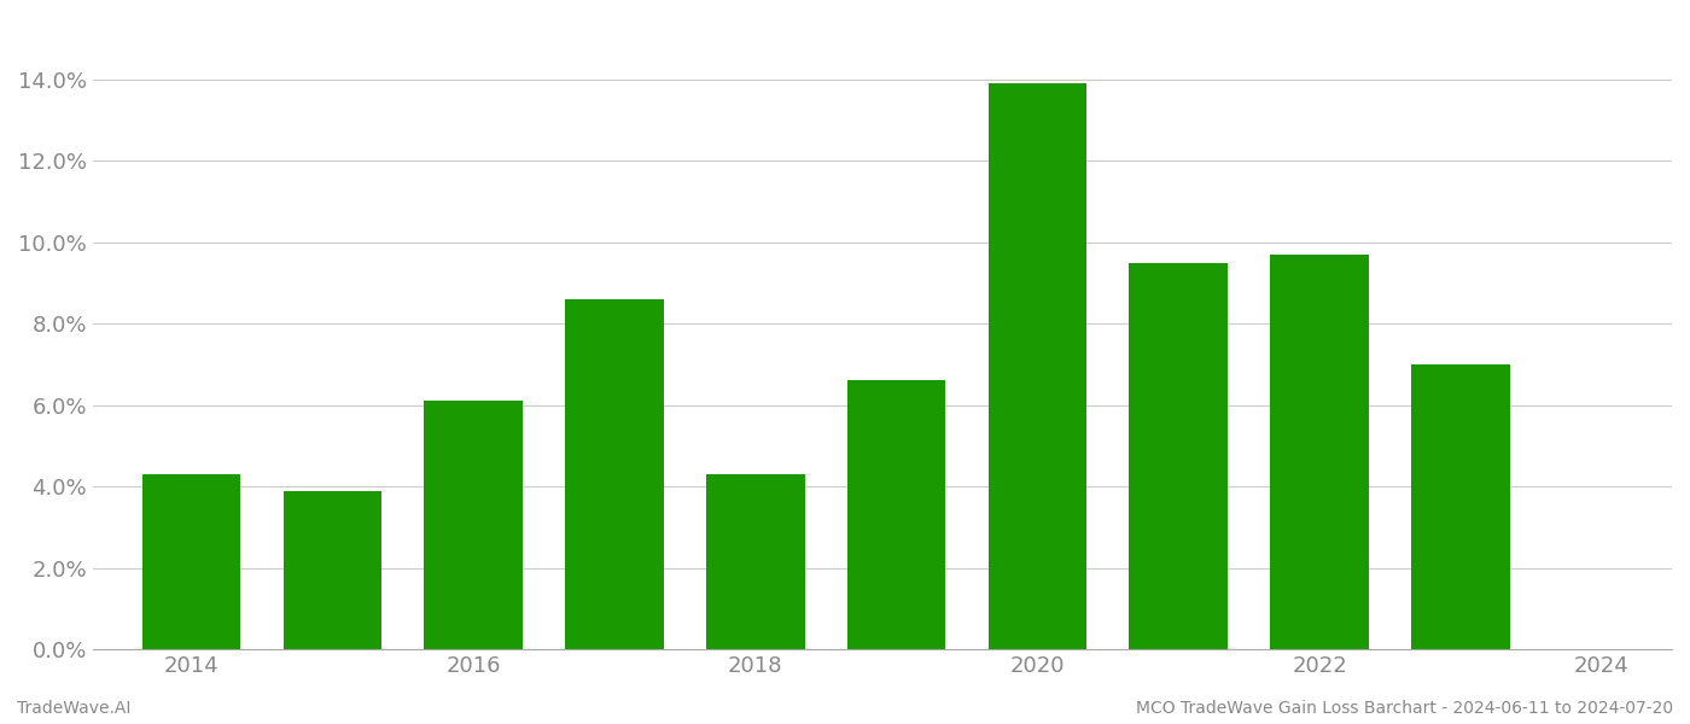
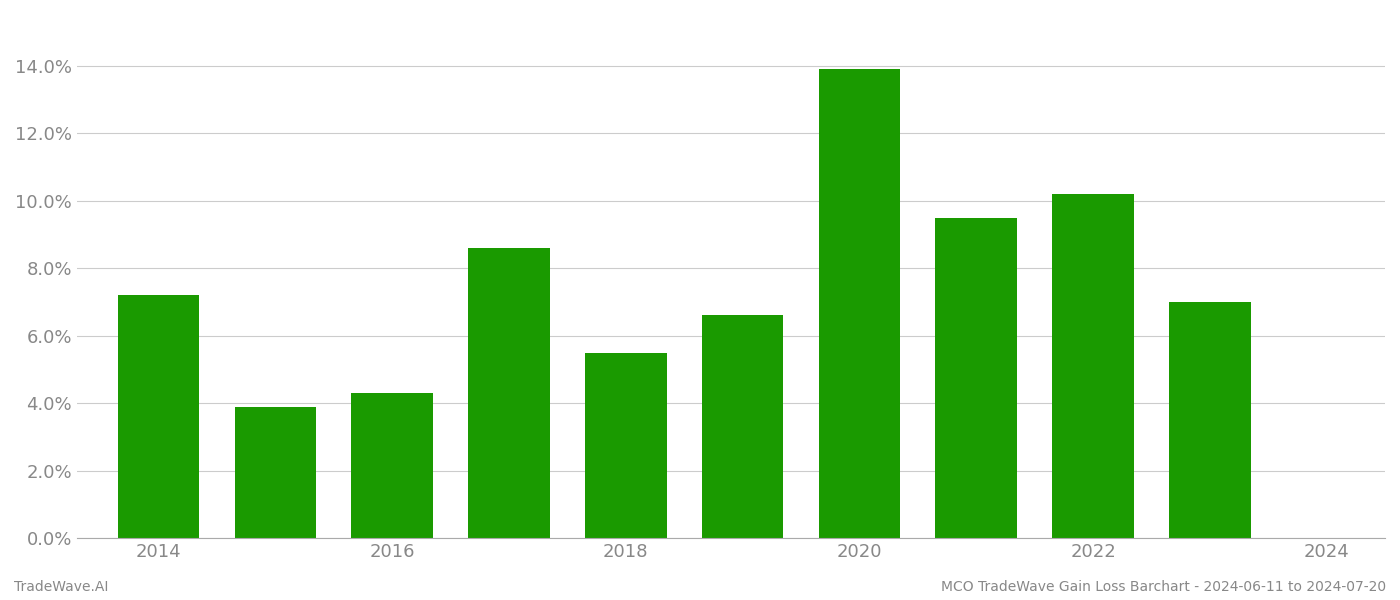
2014: 4.3% -> 7.2%
2016: 6.1% -> 4.3%
2018: 4.3% -> 5.5%
2022: 9.7% -> 10.2%
